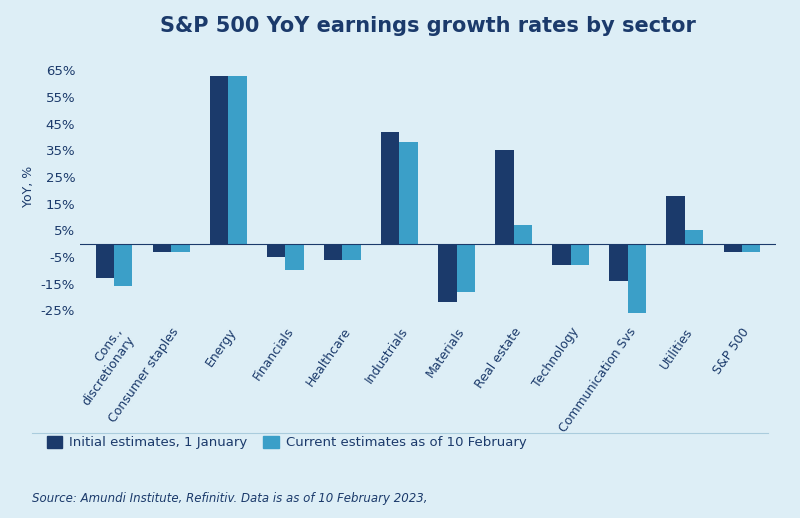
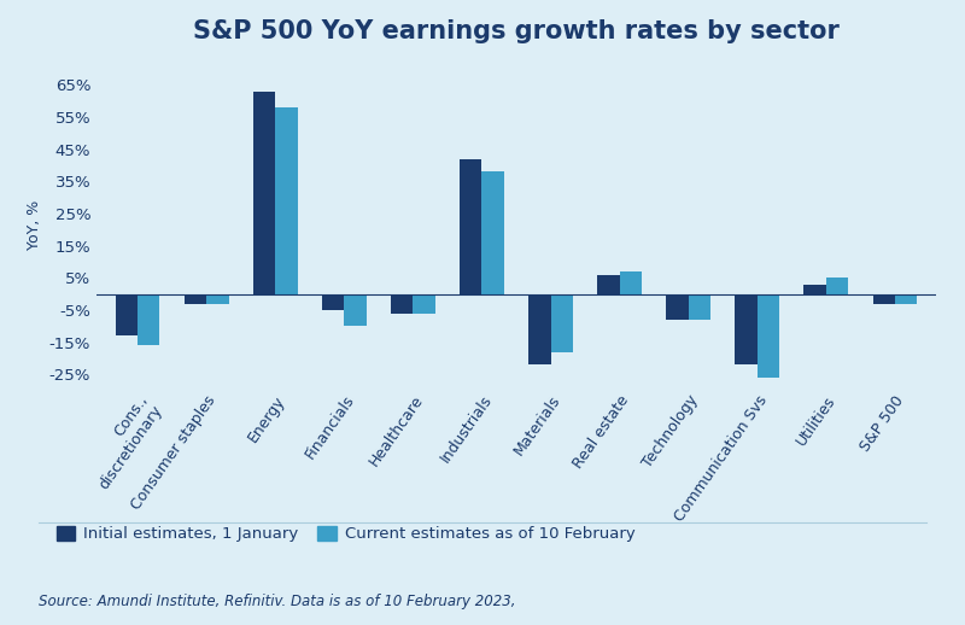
Current estimates as of 10 February/Energy: 63% -> 58%
Initial estimates, 1 January/Real estate: 35% -> 6%
Initial estimates, 1 January/Communication Svs: -14% -> -22%
Initial estimates, 1 January/Utilities: 18% -> 3%
